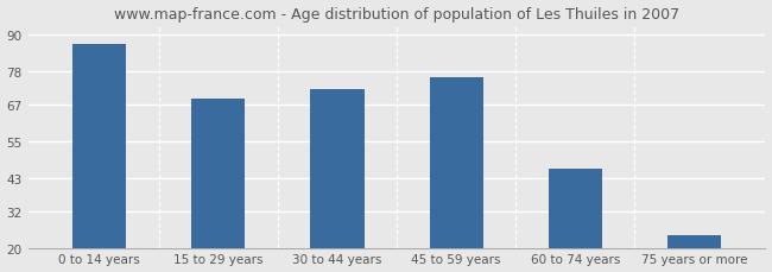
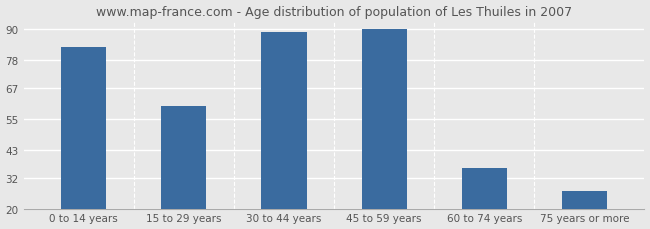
0 to 14 years: 87 -> 83
15 to 29 years: 69 -> 60
30 to 44 years: 72 -> 89
45 to 59 years: 76 -> 90
60 to 74 years: 46 -> 36
75 years or more: 24 -> 27
